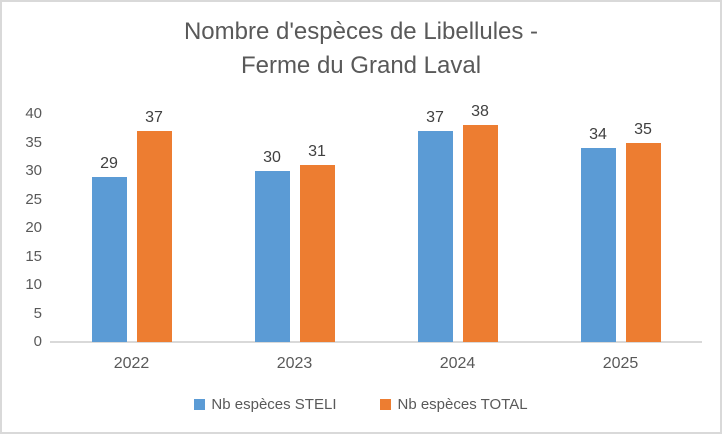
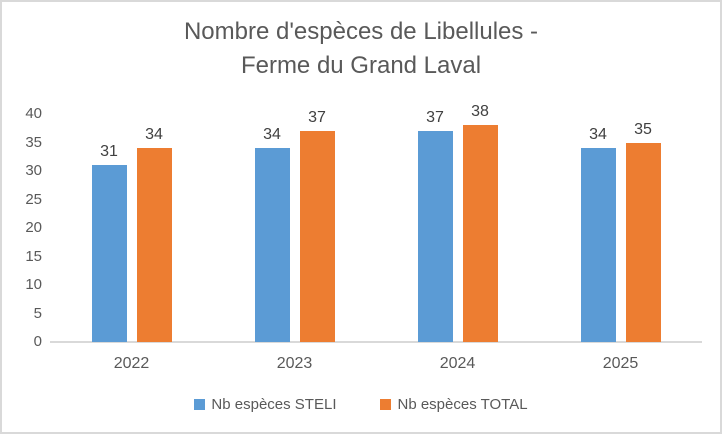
Nb espèces STELI/2022: 29 -> 31
Nb espèces TOTAL/2022: 37 -> 34
Nb espèces STELI/2023: 30 -> 34
Nb espèces TOTAL/2023: 31 -> 37
